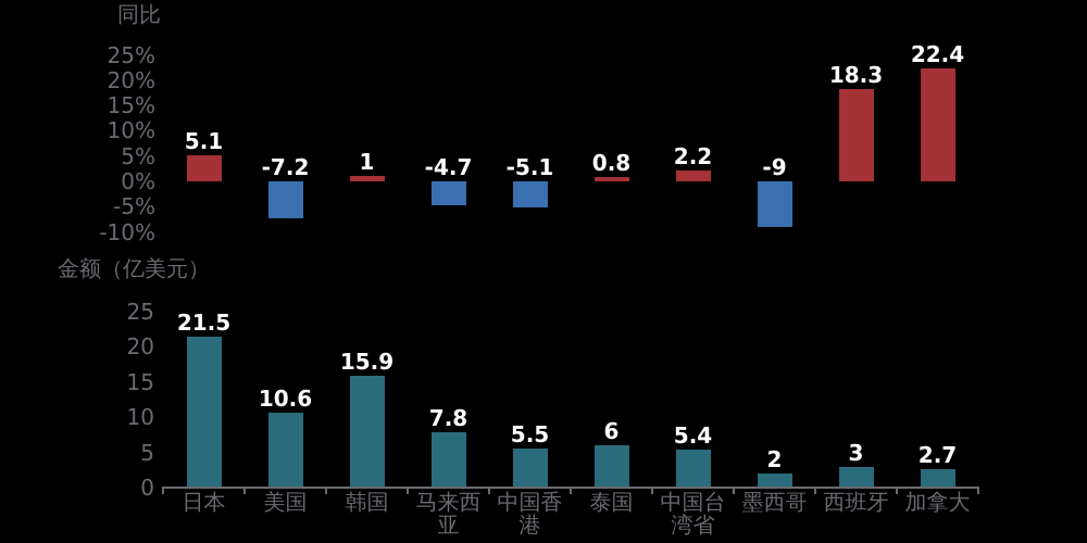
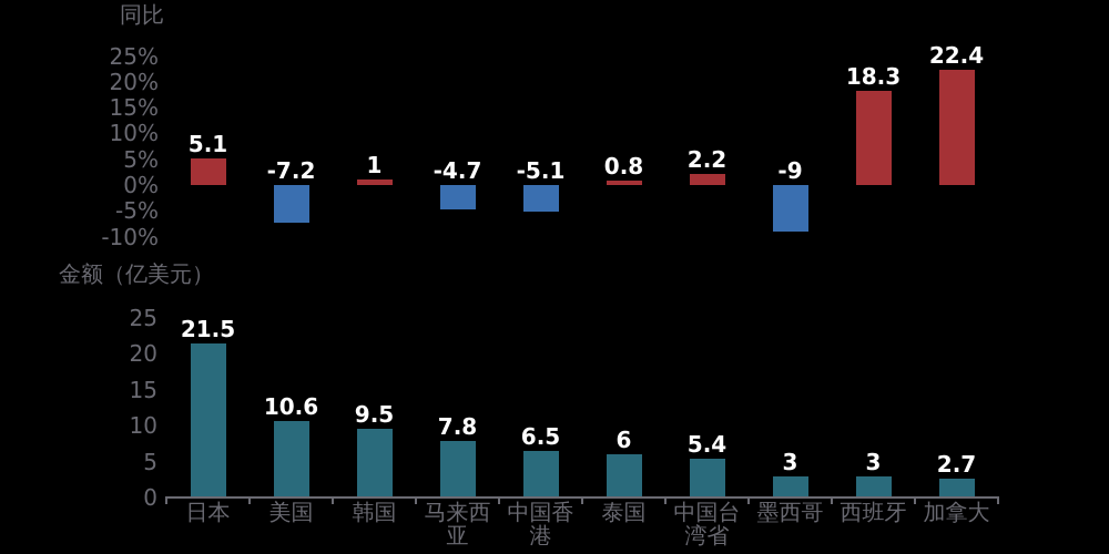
金额（亿美元）/韩国: 15.9 -> 9.5
金额（亿美元）/中国香港: 5.5 -> 6.5
金额（亿美元）/墨西哥: 2 -> 3
